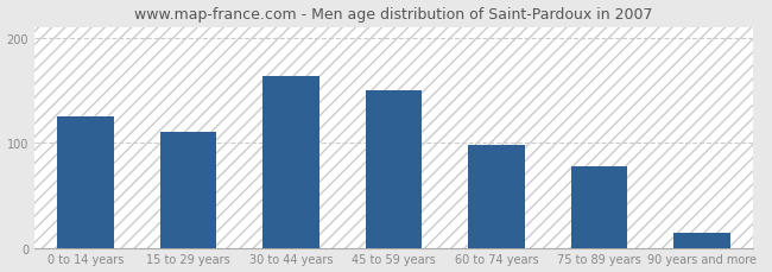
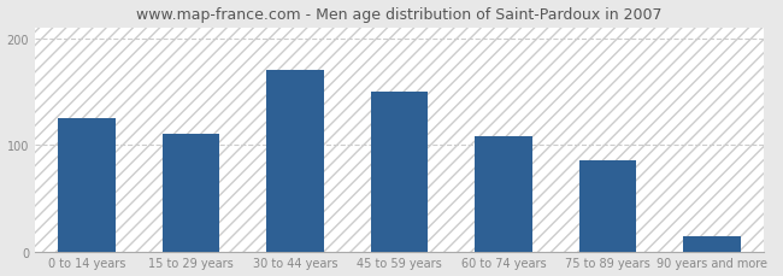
30 to 44 years: 163 -> 170
60 to 74 years: 98 -> 108
75 to 89 years: 77 -> 86
